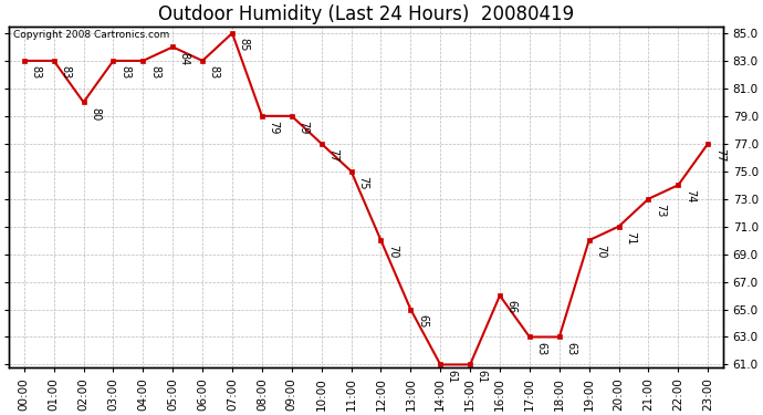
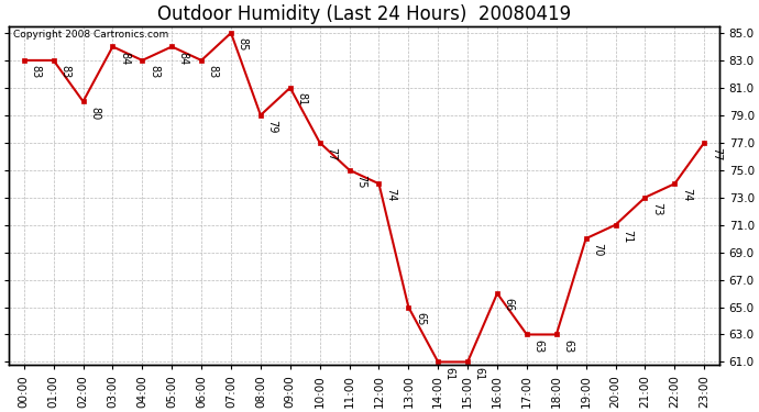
03:00: 83 -> 84
09:00: 79 -> 81
12:00: 70 -> 74
